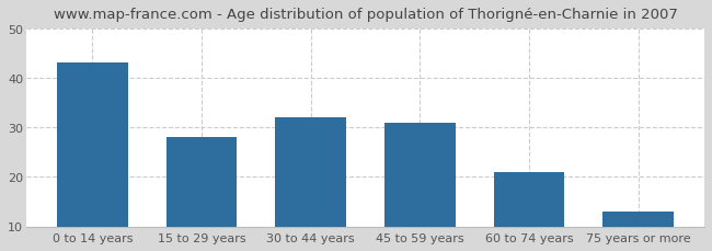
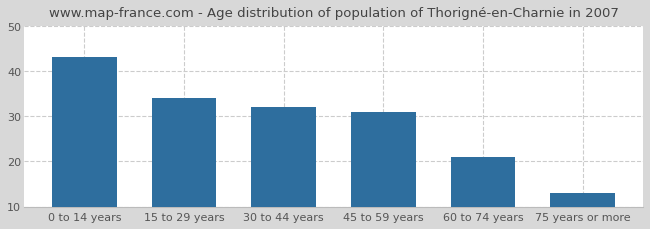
15 to 29 years: 28 -> 34
